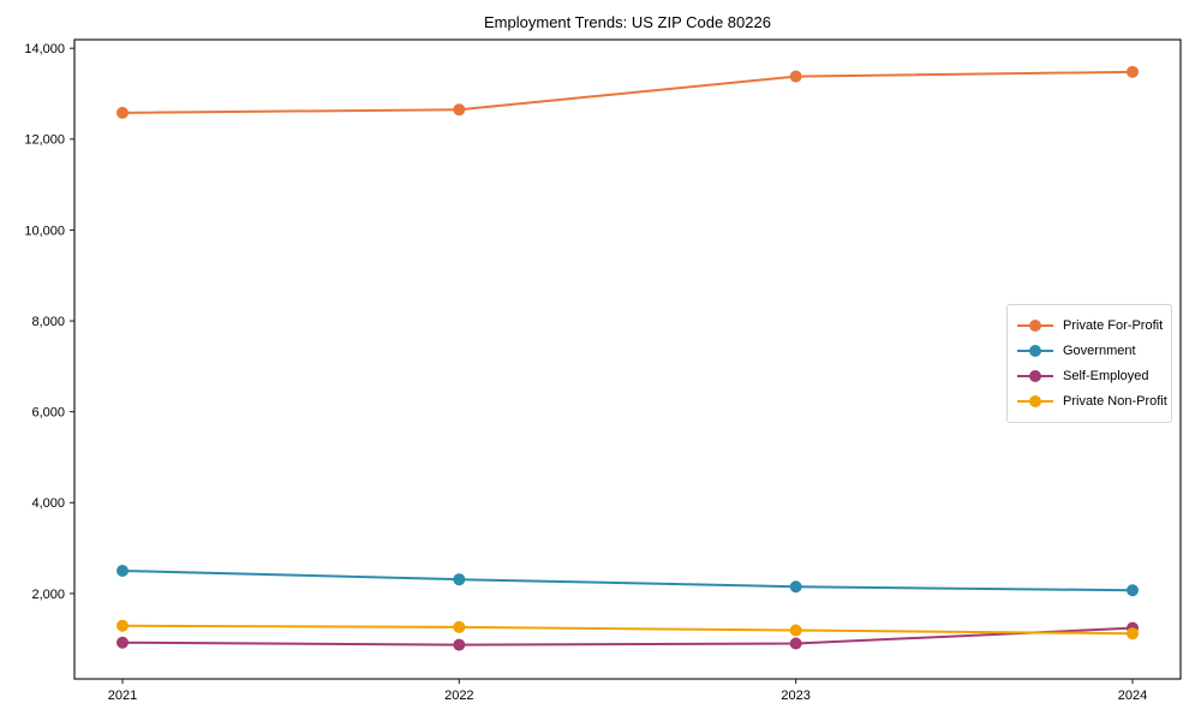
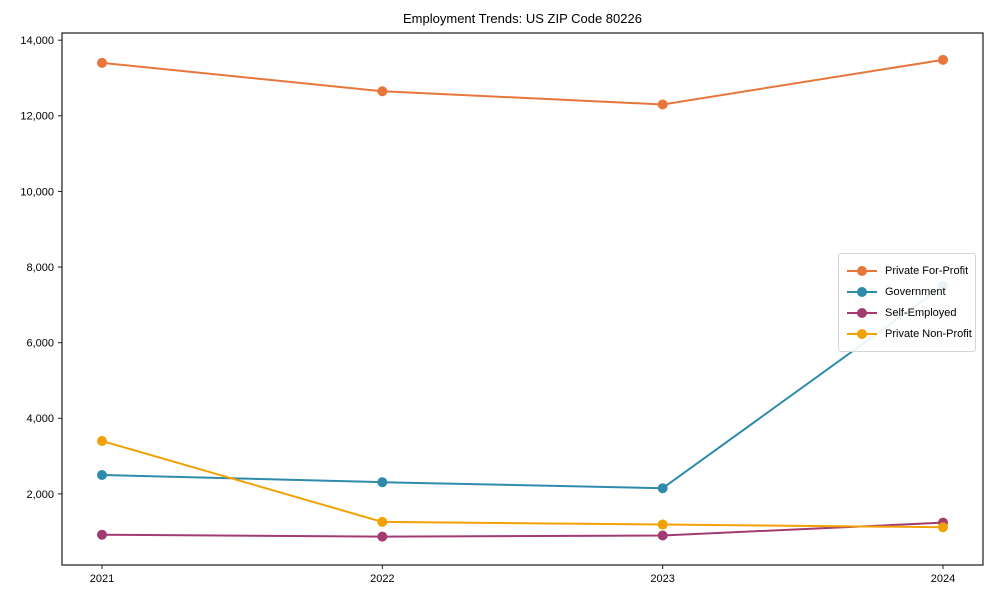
Private For-Profit/2021: 12600 -> 13400
Private Non-Profit/2021: 1300 -> 3400
Private For-Profit/2023: 13400 -> 12300
Government/2024: 2100 -> 7500
